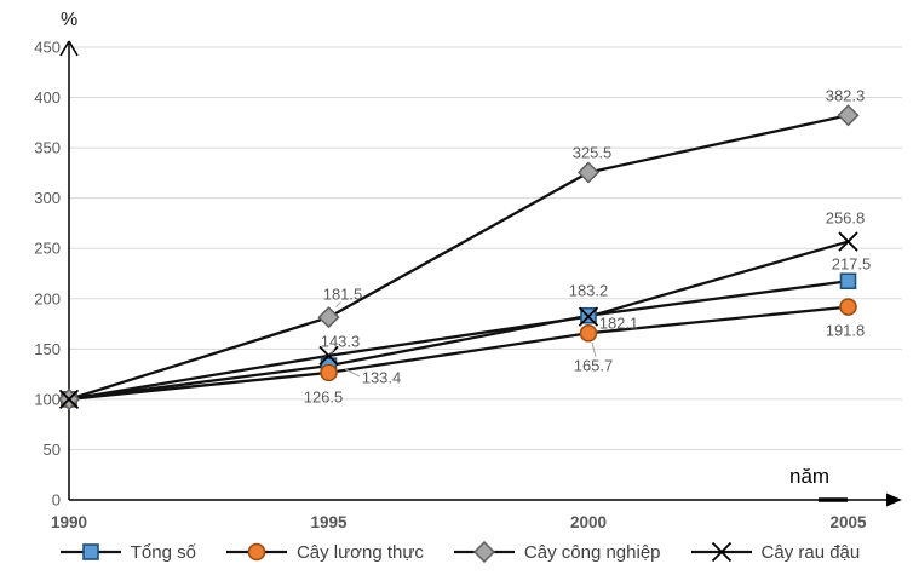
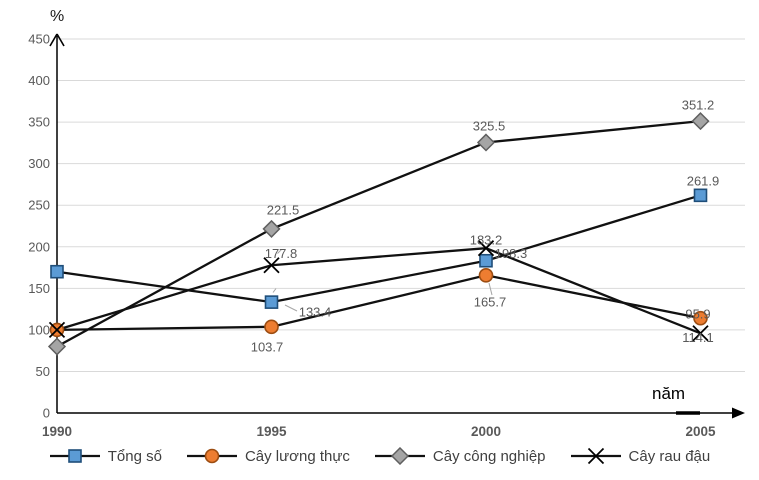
Tổng số/1990: 100 -> 170
Cây công nghiệp/1990: 100 -> 80
Cây lương thực/1995: 126.5 -> 103.7
Cây công nghiệp/1995: 181.5 -> 221.5
Cây rau đậu/1995: 143.3 -> 177.8
Cây rau đậu/2000: 182.1 -> 198.3
Tổng số/2005: 217.5 -> 261.9
Cây lương thực/2005: 191.8 -> 114.1
Cây công nghiệp/2005: 382.3 -> 351.2
Cây rau đậu/2005: 256.8 -> 95.9
